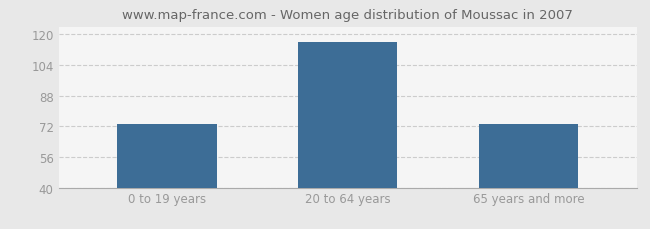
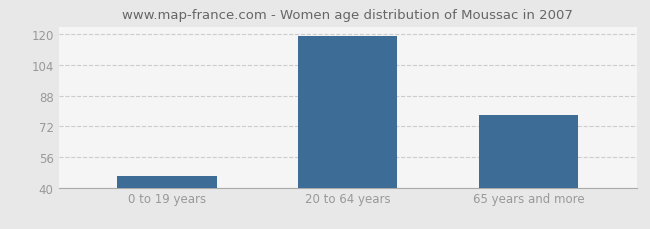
0 to 19 years: 73 -> 46
20 to 64 years: 116 -> 119
65 years and more: 73 -> 78
